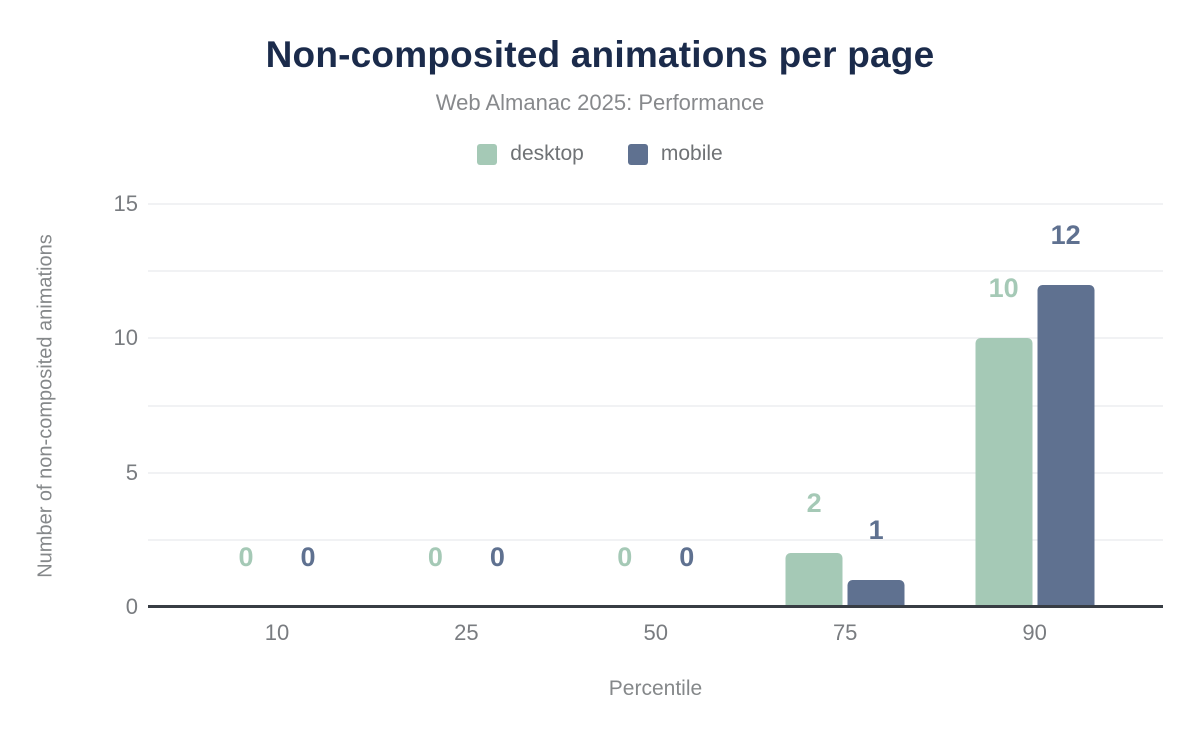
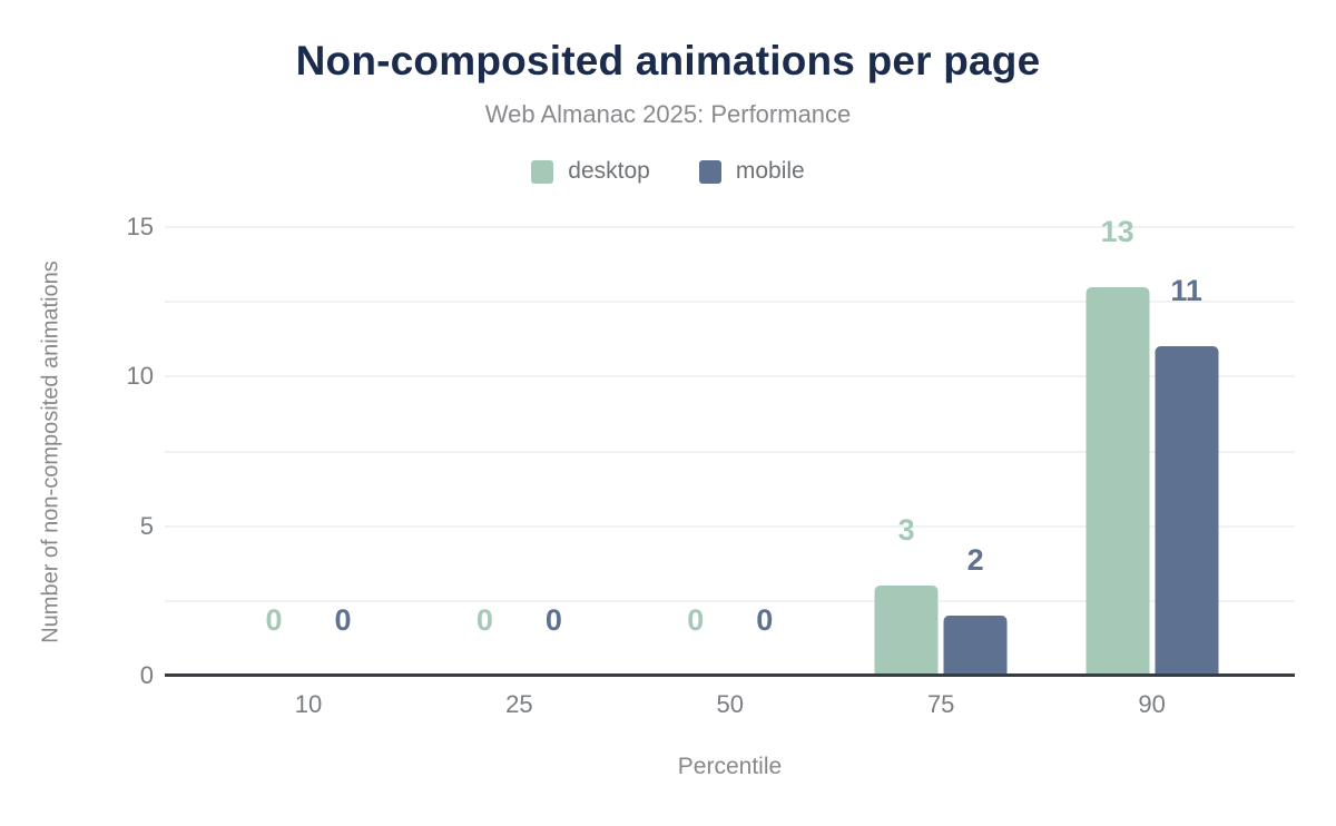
desktop/75: 2 -> 3
mobile/75: 1 -> 2
desktop/90: 10 -> 13
mobile/90: 12 -> 11
